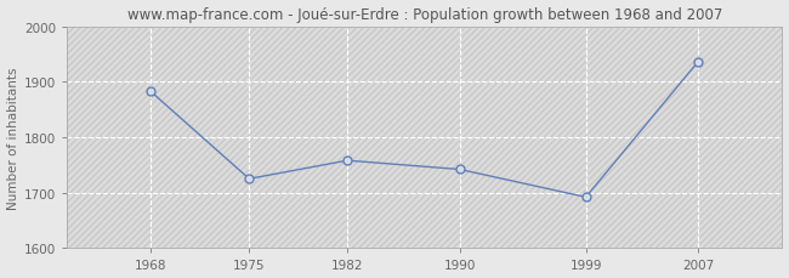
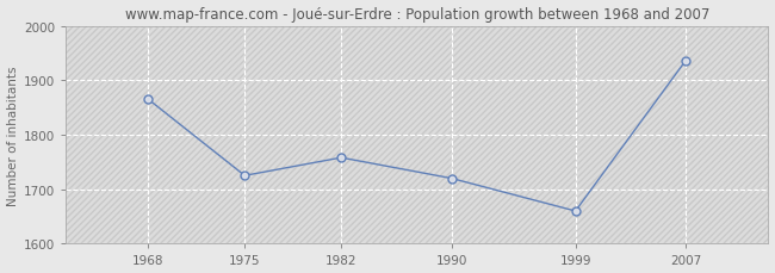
1968: 1882 -> 1865
1990: 1742 -> 1720
1999: 1692 -> 1660
